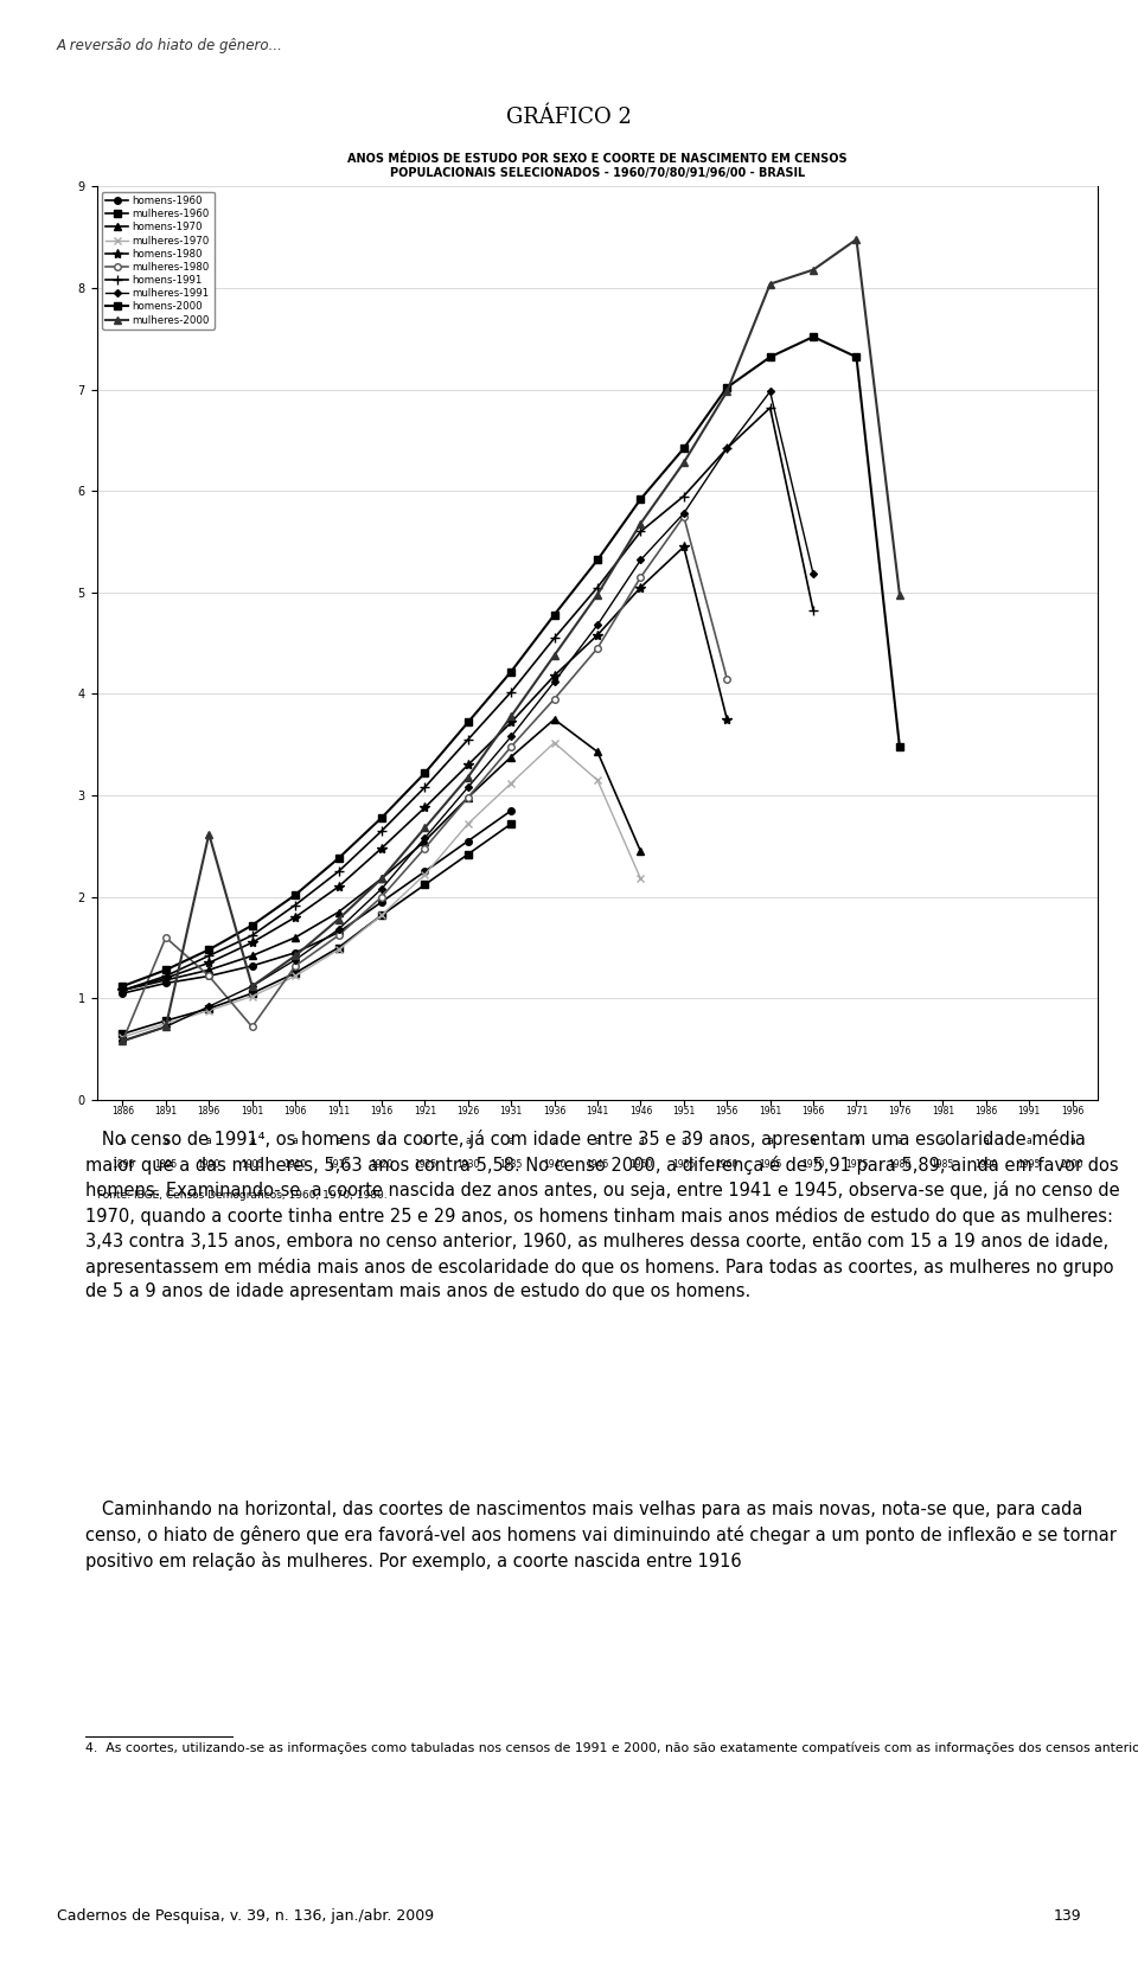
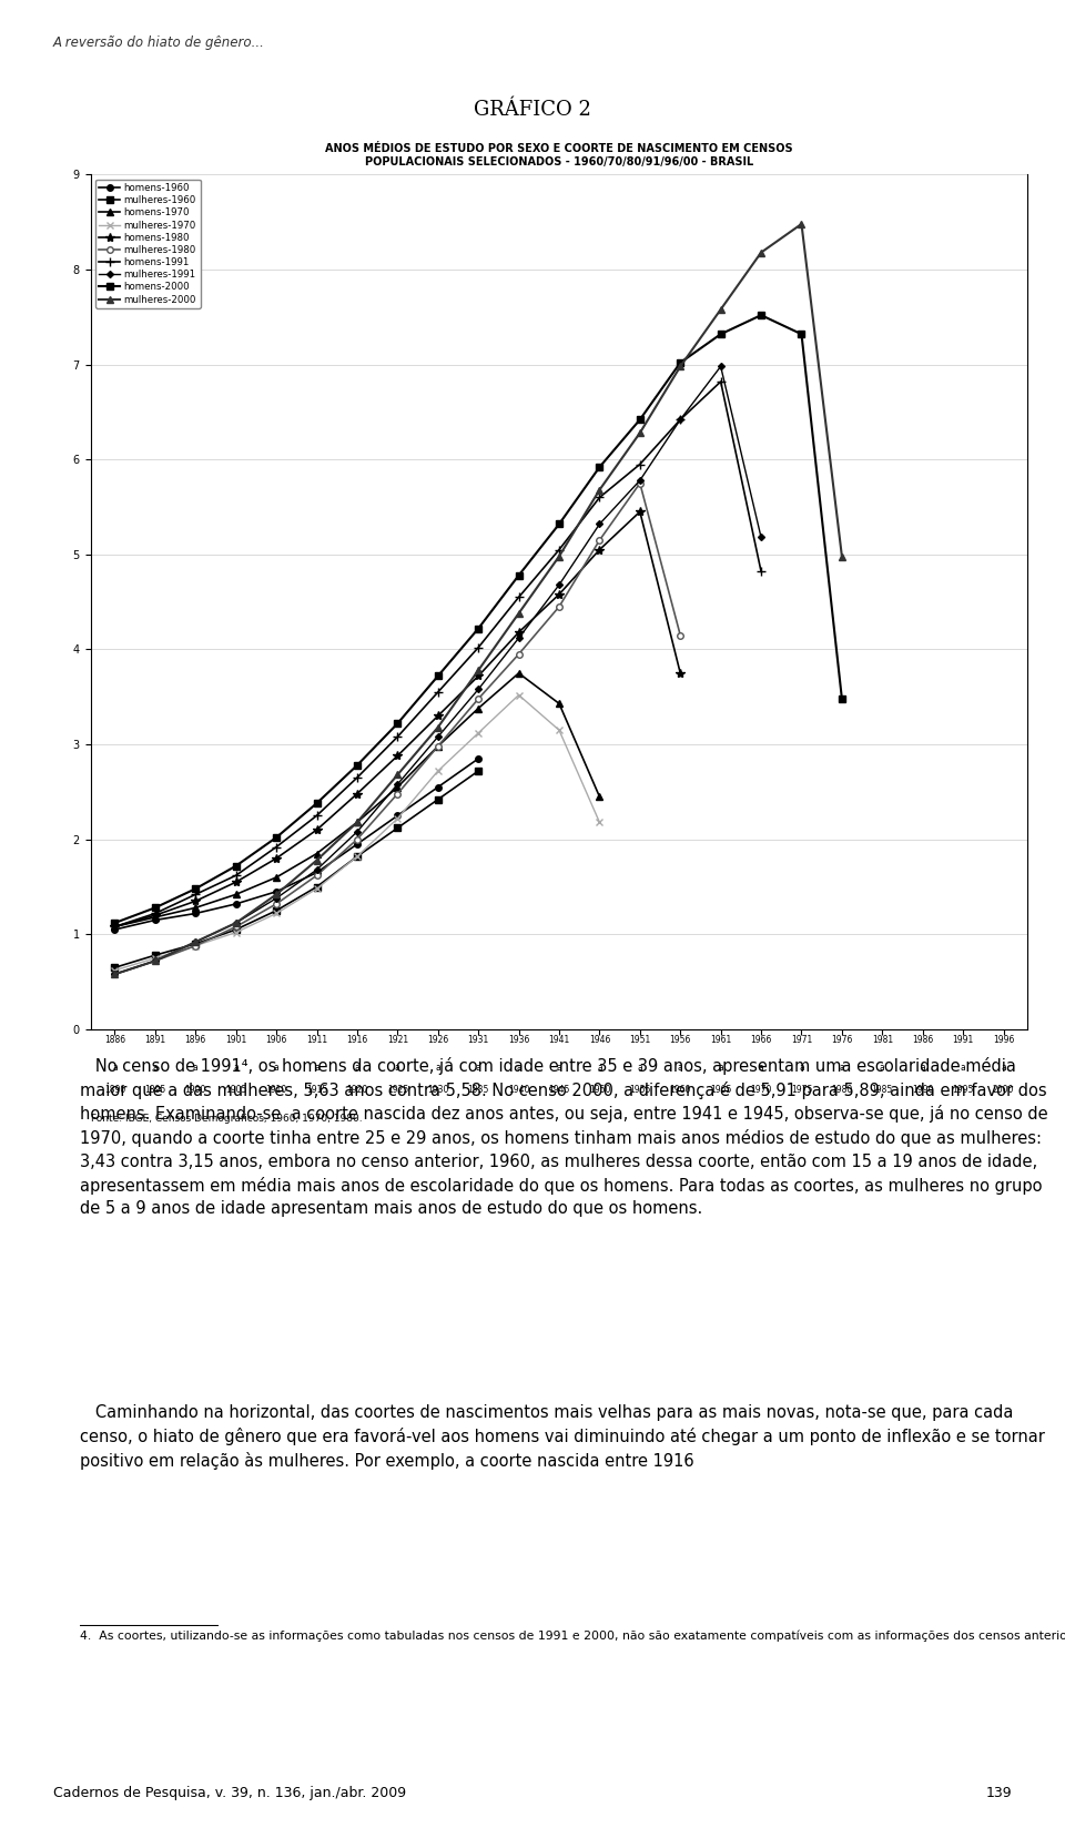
mulheres-1980/1891: 1.60 -> 0.72
mulheres-1980/1896: 1.22 -> 0.88
mulheres-2000/1896: 2.62 -> 0.92
mulheres-1980/1901: 0.72 -> 1.08
mulheres-2000/1961: 8.04 -> 7.58
